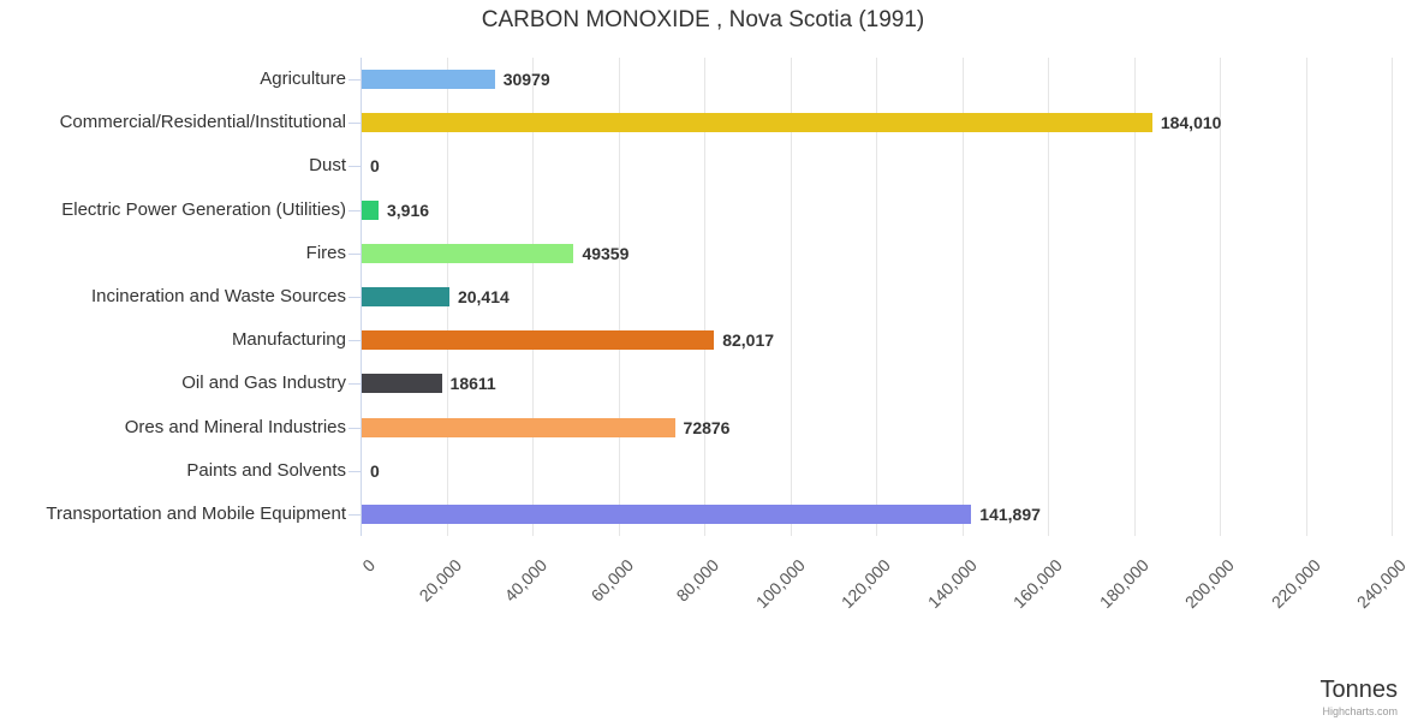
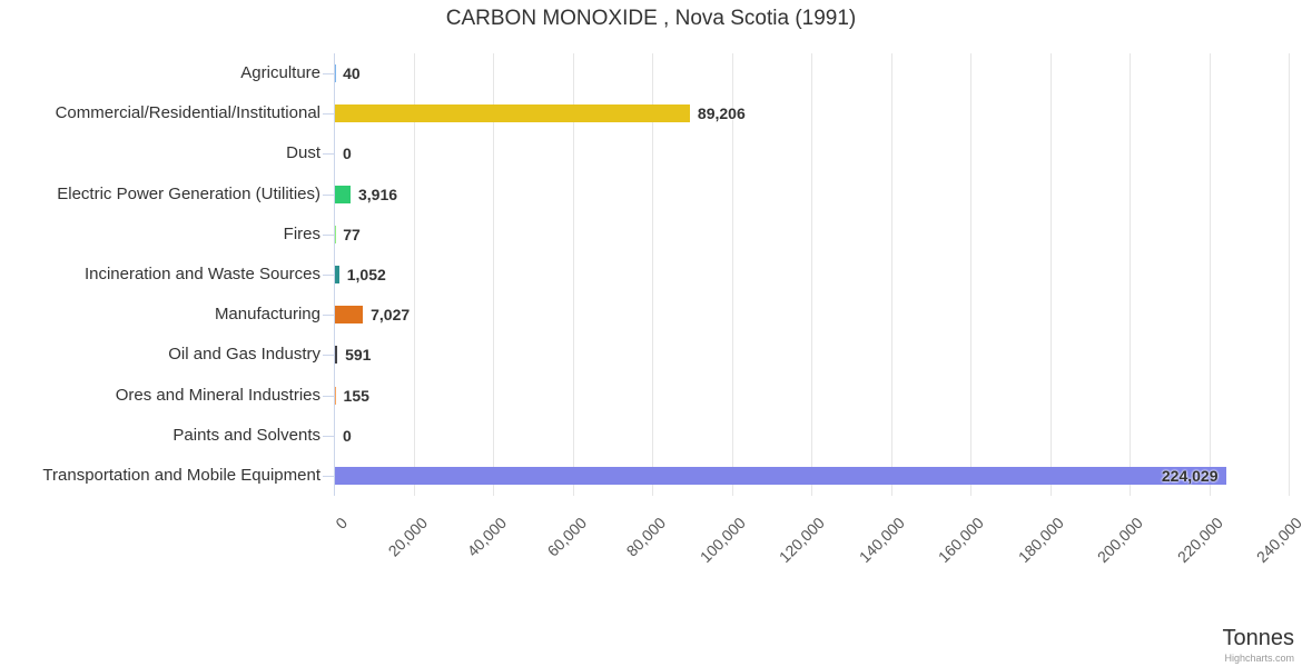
Agriculture: 30979 -> 40
Commercial/Residential/Institutional: 184,010 -> 89,206
Fires: 49359 -> 77
Incineration and Waste Sources: 20,414 -> 1,052
Manufacturing: 82,017 -> 7,027
Oil and Gas Industry: 18611 -> 591
Ores and Mineral Industries: 72876 -> 155
Transportation and Mobile Equipment: 141,897 -> 224,029
